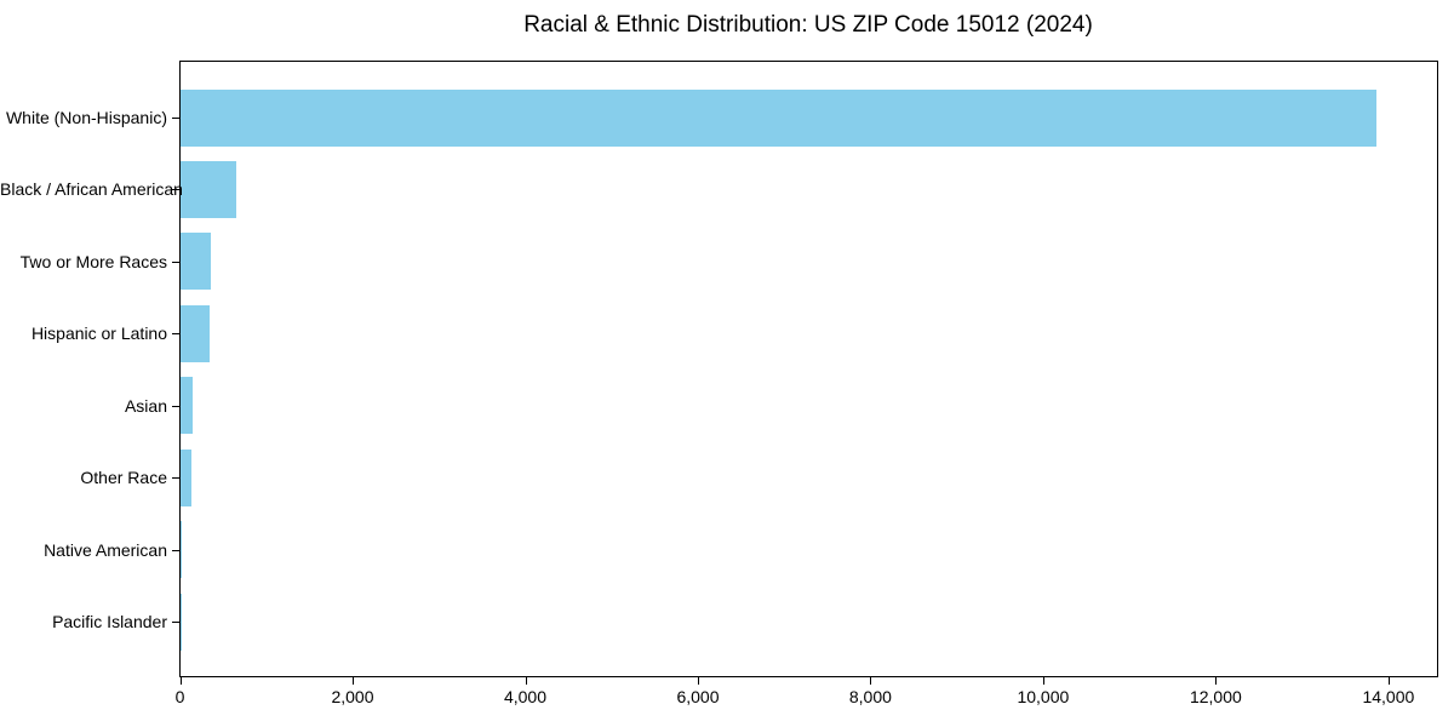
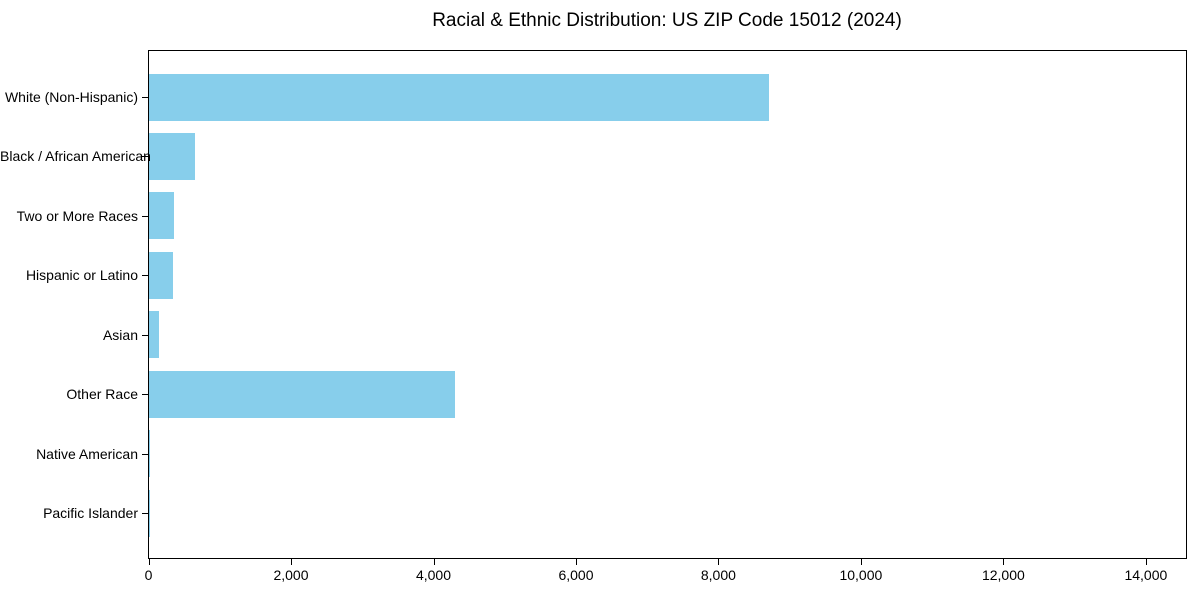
White (Non-Hispanic): 13900 -> 8700
Other Race: 100 -> 4300
